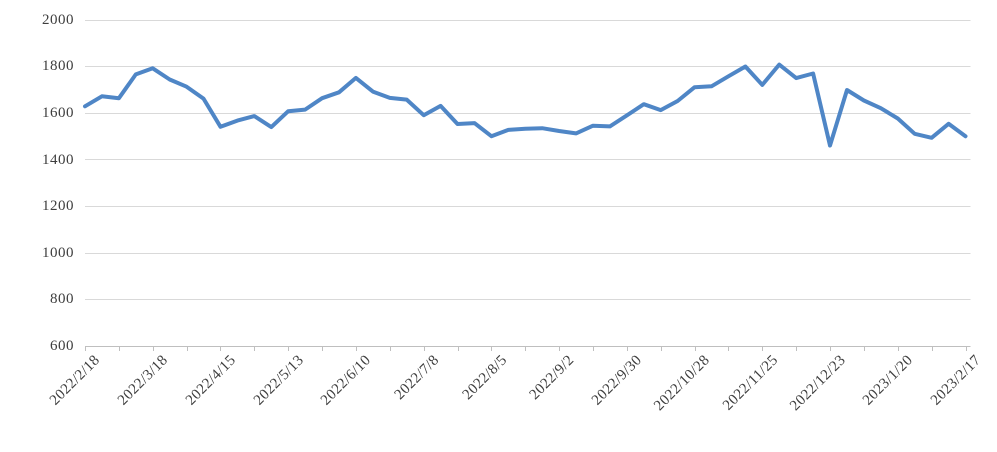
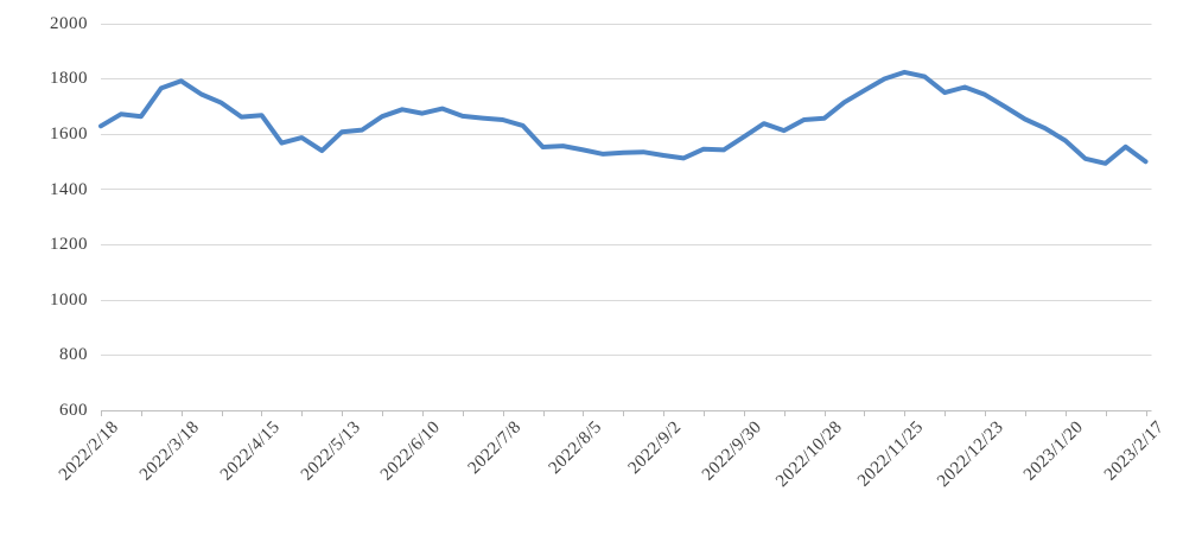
2022/4/15: 1540 -> 1670
2022/6/10: 1750 -> 1670
2022/7/8: 1590 -> 1650
2022/8/5: 1500 -> 1540
2022/10/28: 1710 -> 1660
2022/11/25: 1720 -> 1820
2022/12/23: 1460 -> 1740
